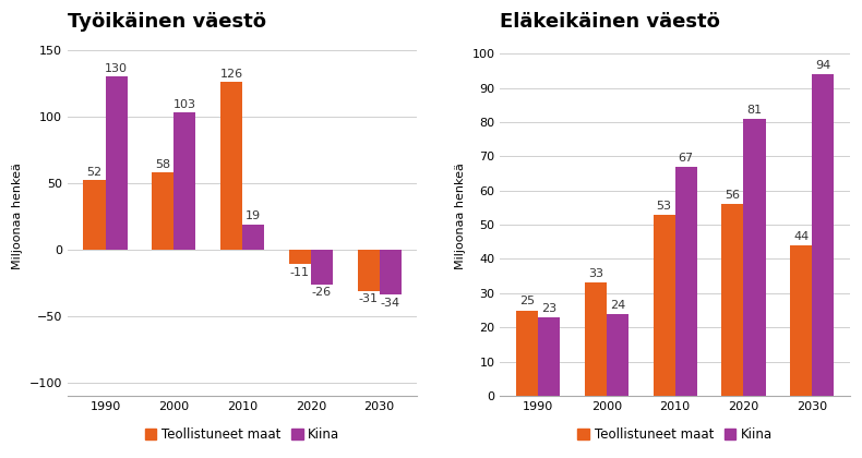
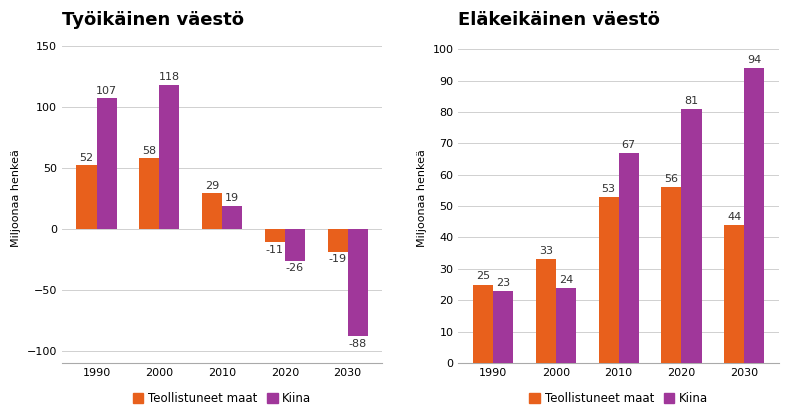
Työikäinen väestö/Kiina/1990: 130 -> 107
Työikäinen väestö/Kiina/2000: 103 -> 118
Työikäinen väestö/Teollistuneet maat/2010: 126 -> 29
Työikäinen väestö/Teollistuneet maat/2030: -31 -> -19
Työikäinen väestö/Kiina/2030: -34 -> -88
